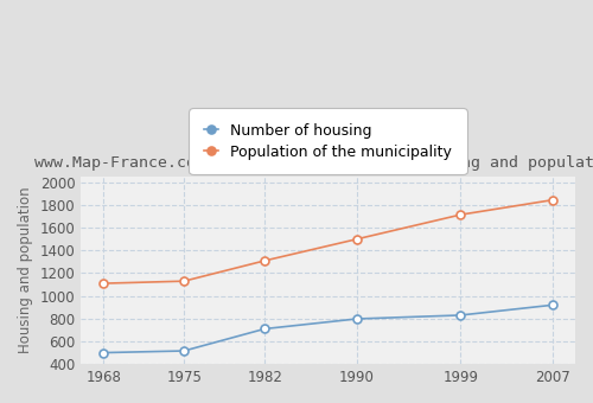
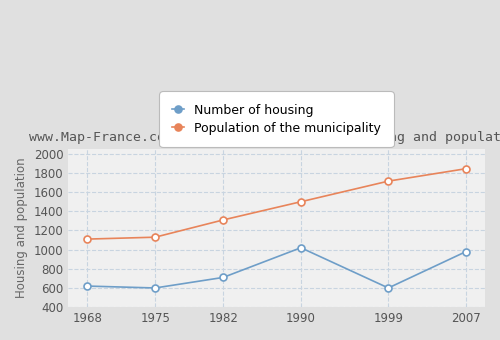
Number of housing/1968: 500 -> 620
Number of housing/1975: 520 -> 600
Number of housing/1990: 800 -> 1020
Number of housing/1999: 830 -> 600
Number of housing/2007: 920 -> 980
